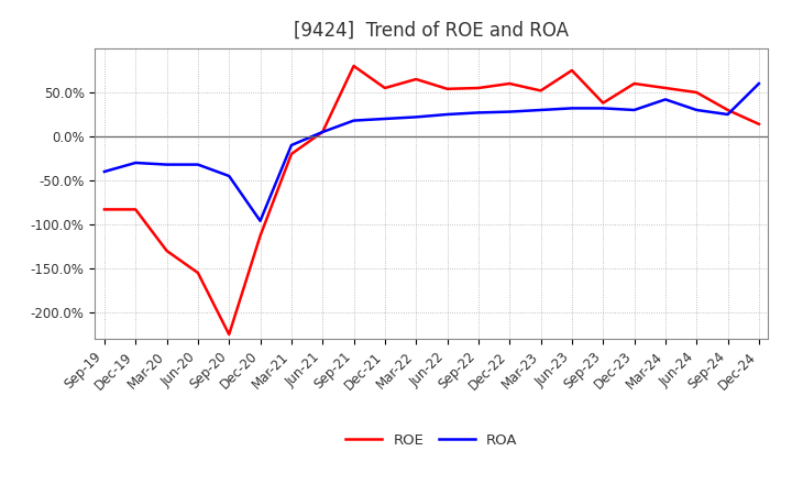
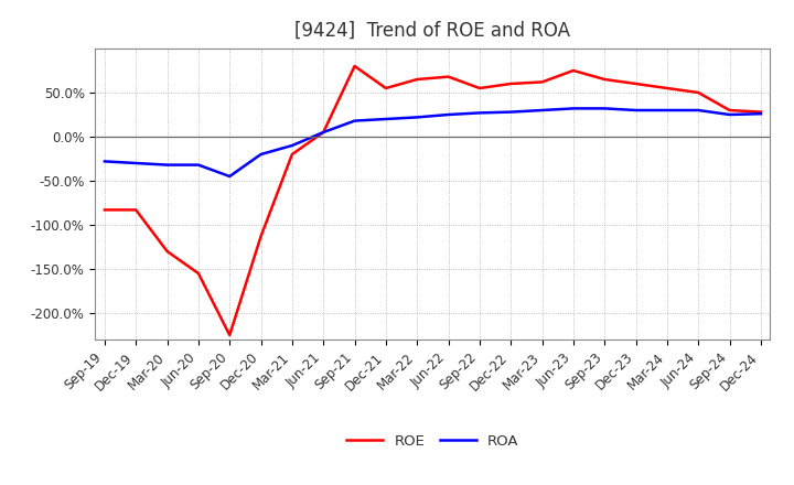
ROA/Sep-19: -40% -> -28%
ROA/Dec-20: -96% -> -20%
ROE/Jun-22: 54% -> 68%
ROE/Mar-23: 52% -> 62%
ROE/Sep-23: 38% -> 65%
ROA/Mar-24: 42% -> 30%
ROE/Dec-24: 14% -> 28%
ROA/Dec-24: 60% -> 26%
